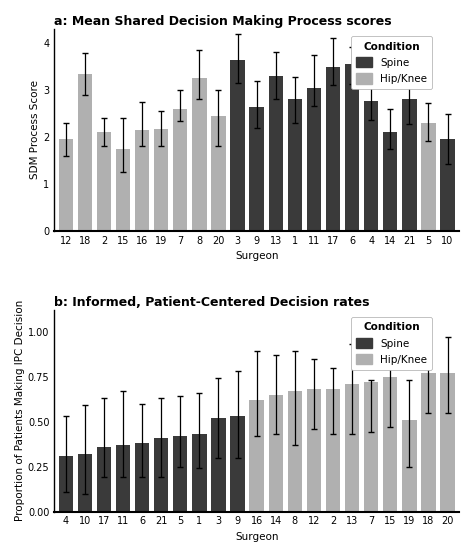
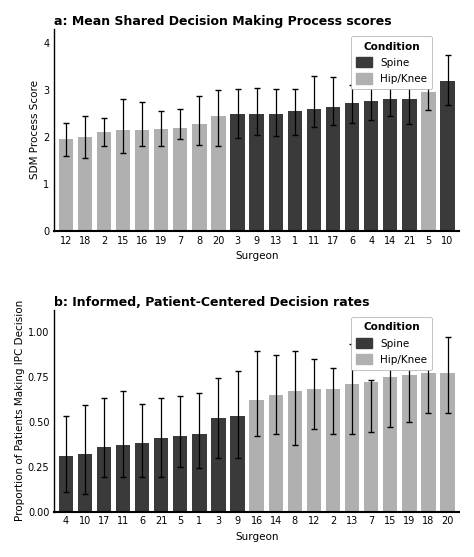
a: Mean Shared Decision Making Process scores/18: 3.35 -> 2.00
a: Mean Shared Decision Making Process scores/15: 1.75 -> 2.15
a: Mean Shared Decision Making Process scores/7: 2.60 -> 2.20
a: Mean Shared Decision Making Process scores/8: 3.25 -> 2.28
a: Mean Shared Decision Making Process scores/3: 3.65 -> 2.48
a: Mean Shared Decision Making Process scores/9: 2.65 -> 2.50
a: Mean Shared Decision Making Process scores/13: 3.30 -> 2.50
a: Mean Shared Decision Making Process scores/1: 2.80 -> 2.55
a: Mean Shared Decision Making Process scores/11: 3.05 -> 2.60
a: Mean Shared Decision Making Process scores/17: 3.50 -> 2.65
a: Mean Shared Decision Making Process scores/6: 3.55 -> 2.72
a: Mean Shared Decision Making Process scores/14: 2.10 -> 2.80
a: Mean Shared Decision Making Process scores/5: 2.30 -> 2.95
a: Mean Shared Decision Making Process scores/10: 1.95 -> 3.20
b: Informed, Patient-Centered Decision rates/19: 0.51 -> 0.76
